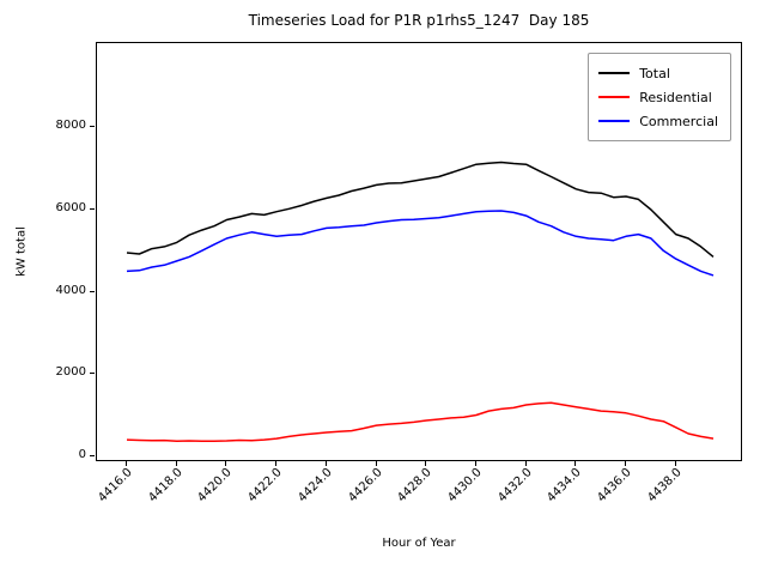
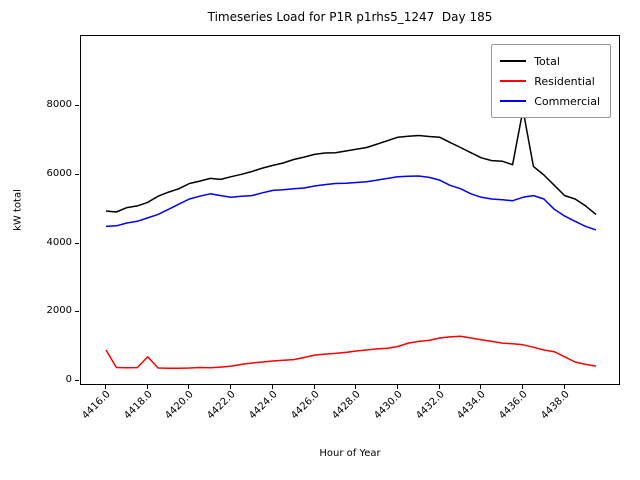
Residential/4416.0: 400 -> 900
Residential/4418.0: 400 -> 700
Total/4436.0: 6300 -> 7900
